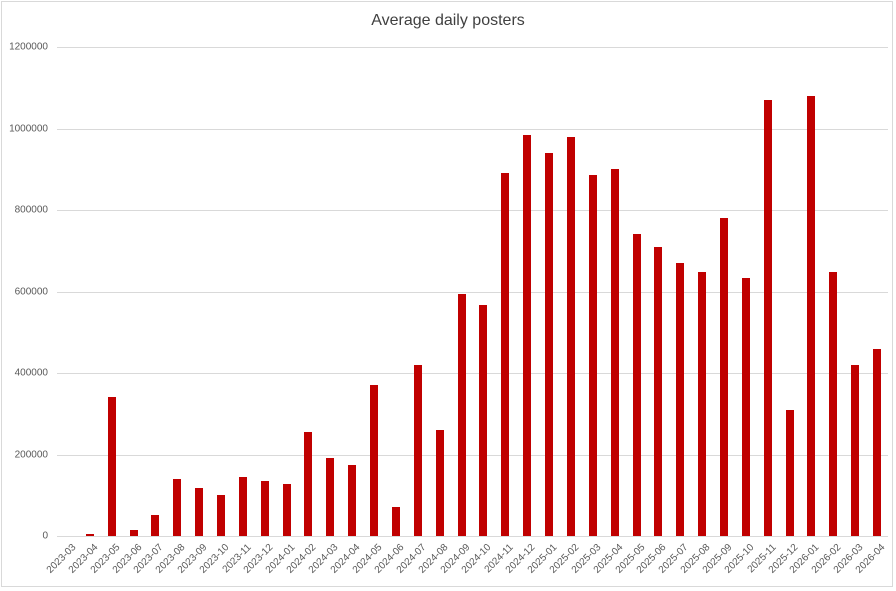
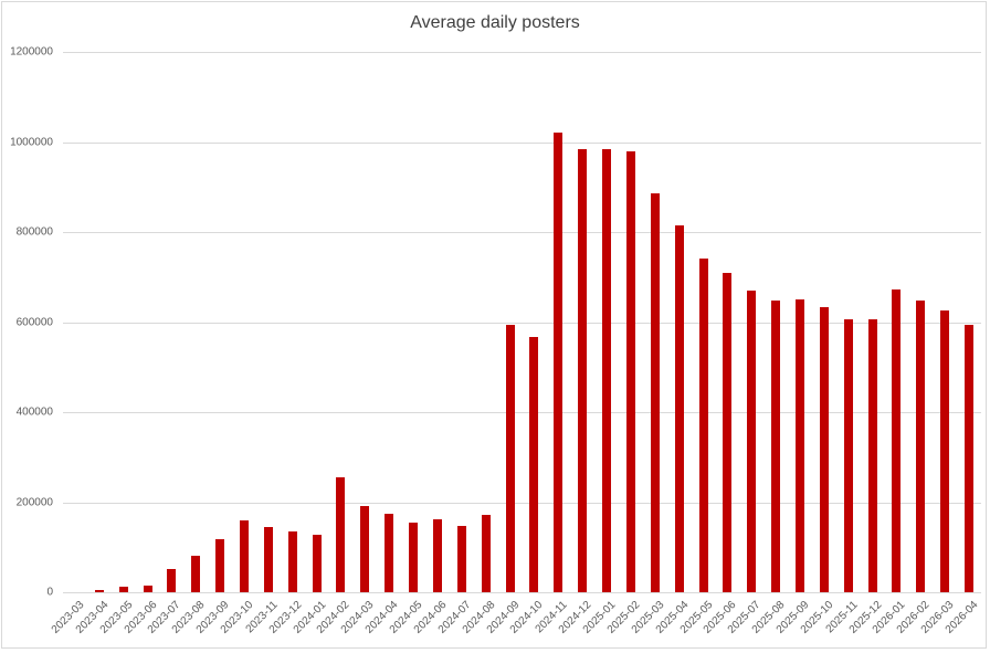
2023-05: 340000 -> 10000
2023-08: 140000 -> 80000
2023-10: 100000 -> 160000
2024-05: 370000 -> 160000
2024-06: 70000 -> 160000
2024-07: 420000 -> 150000
2024-08: 260000 -> 170000
2024-11: 890000 -> 1020000
2025-01: 940000 -> 980000
2025-04: 900000 -> 810000
2025-09: 780000 -> 650000
2025-11: 1070000 -> 610000
2025-12: 310000 -> 610000
2026-01: 1080000 -> 670000
2026-03: 420000 -> 630000
2026-04: 460000 -> 590000
